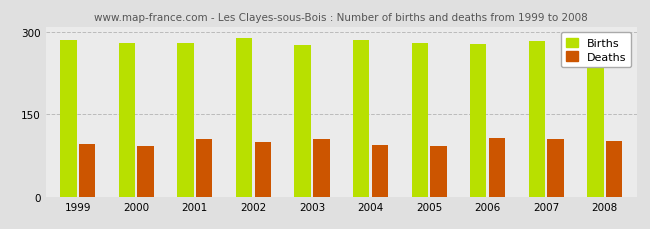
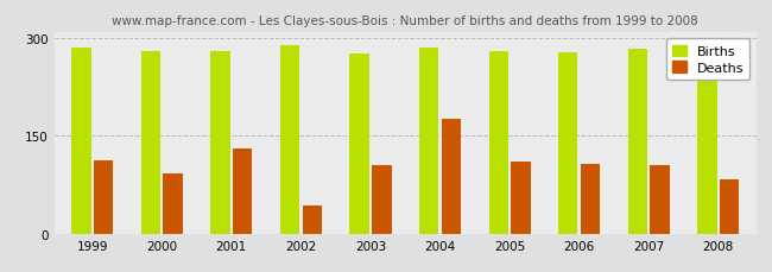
Deaths/1999: 97 -> 112
Deaths/2001: 105 -> 130
Deaths/2002: 100 -> 44
Deaths/2004: 95 -> 176
Deaths/2005: 93 -> 110
Deaths/2008: 102 -> 84
